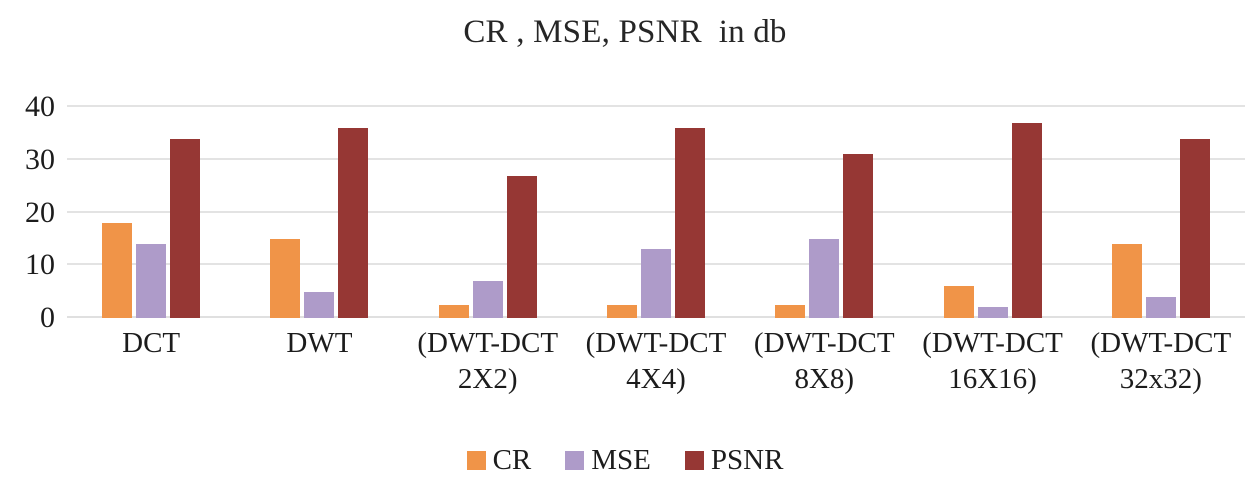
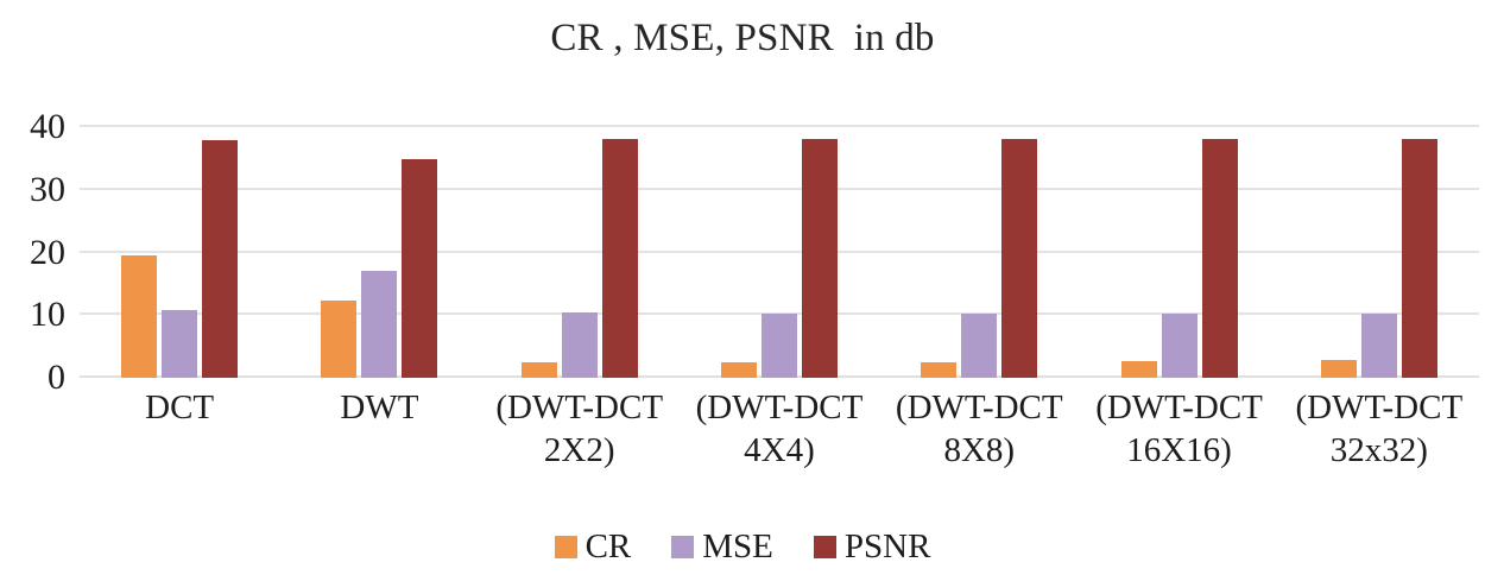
CR/DCT: 18 -> 20
MSE/DCT: 14 -> 11
PSNR/DCT: 34 -> 38
CR/DWT: 15 -> 12
MSE/DWT: 5 -> 17
PSNR/DWT: 36 -> 35
MSE/(DWT-DCT 2X2): 7 -> 10
PSNR/(DWT-DCT 2X2): 27 -> 38
MSE/(DWT-DCT 4X4): 13 -> 10
PSNR/(DWT-DCT 4X4): 36 -> 38
MSE/(DWT-DCT 8X8): 15 -> 10
PSNR/(DWT-DCT 8X8): 31 -> 38
CR/(DWT-DCT 16X16): 6 -> 3
MSE/(DWT-DCT 16X16): 2 -> 10
PSNR/(DWT-DCT 16X16): 37 -> 38
CR/(DWT-DCT 32x32): 14 -> 3
MSE/(DWT-DCT 32x32): 4 -> 10
PSNR/(DWT-DCT 32x32): 34 -> 38
